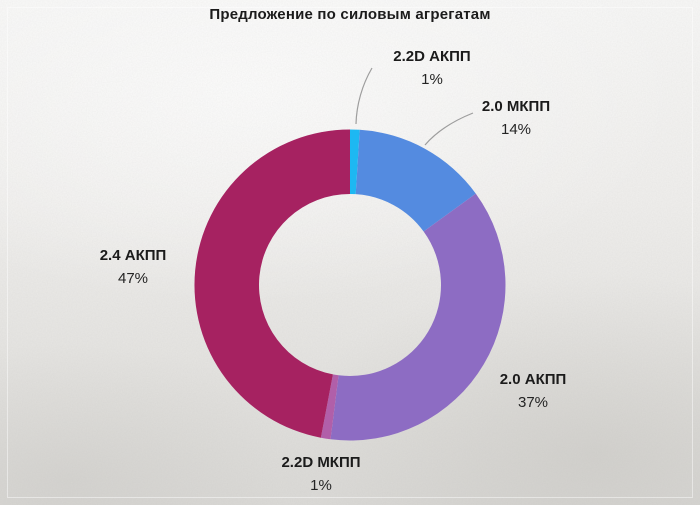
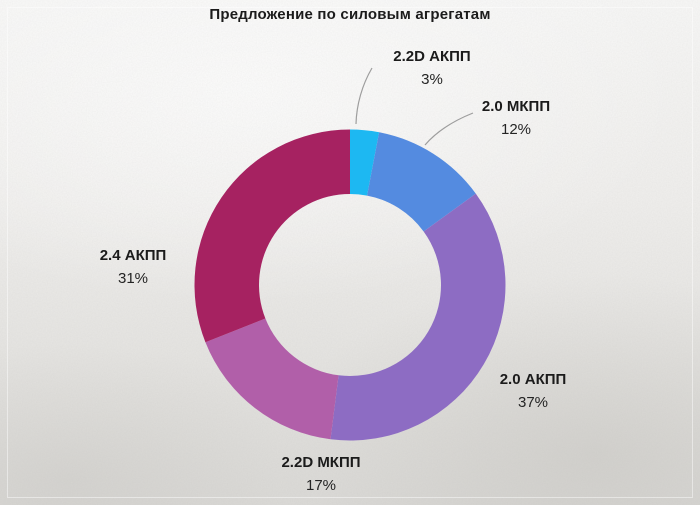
2.2D АКПП: 1% -> 3%
2.0 МКПП: 14% -> 12%
2.2D МКПП: 1% -> 17%
2.4 АКПП: 47% -> 31%
